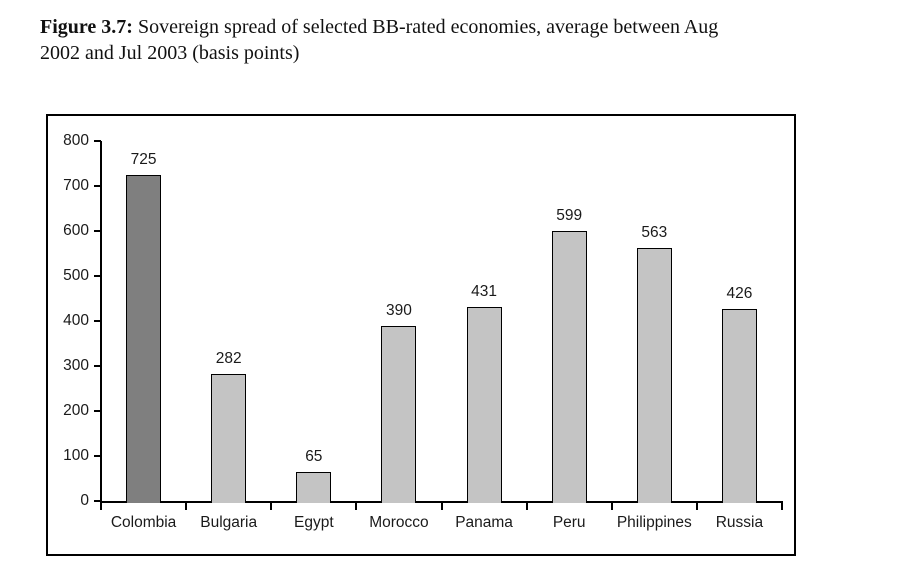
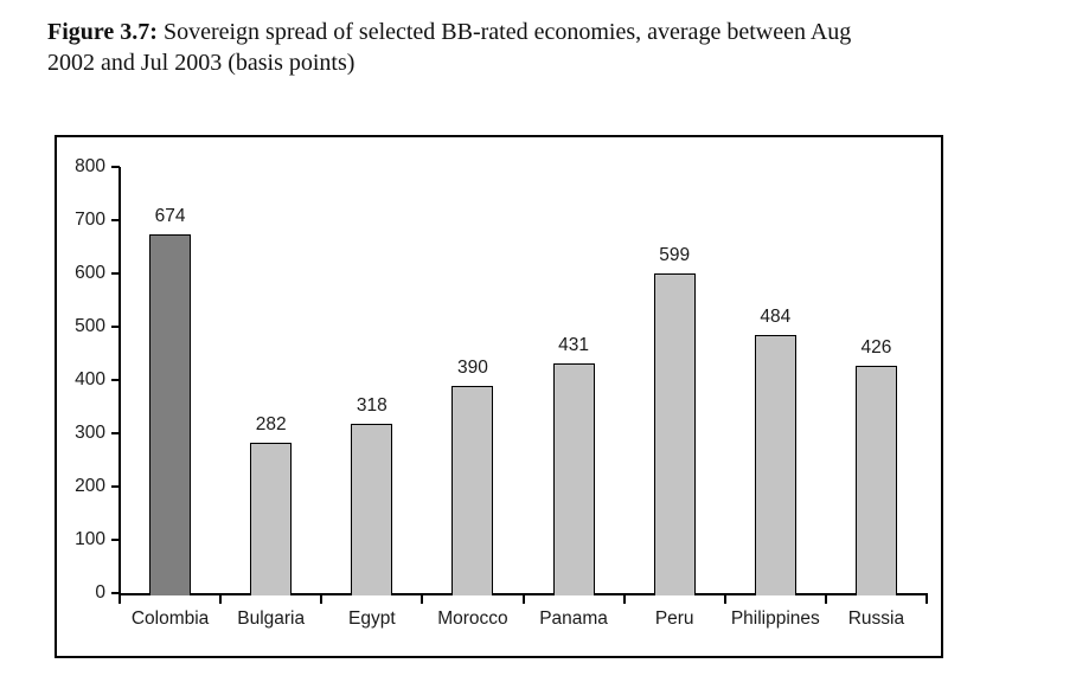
Colombia: 725 -> 674
Egypt: 65 -> 318
Philippines: 563 -> 484
